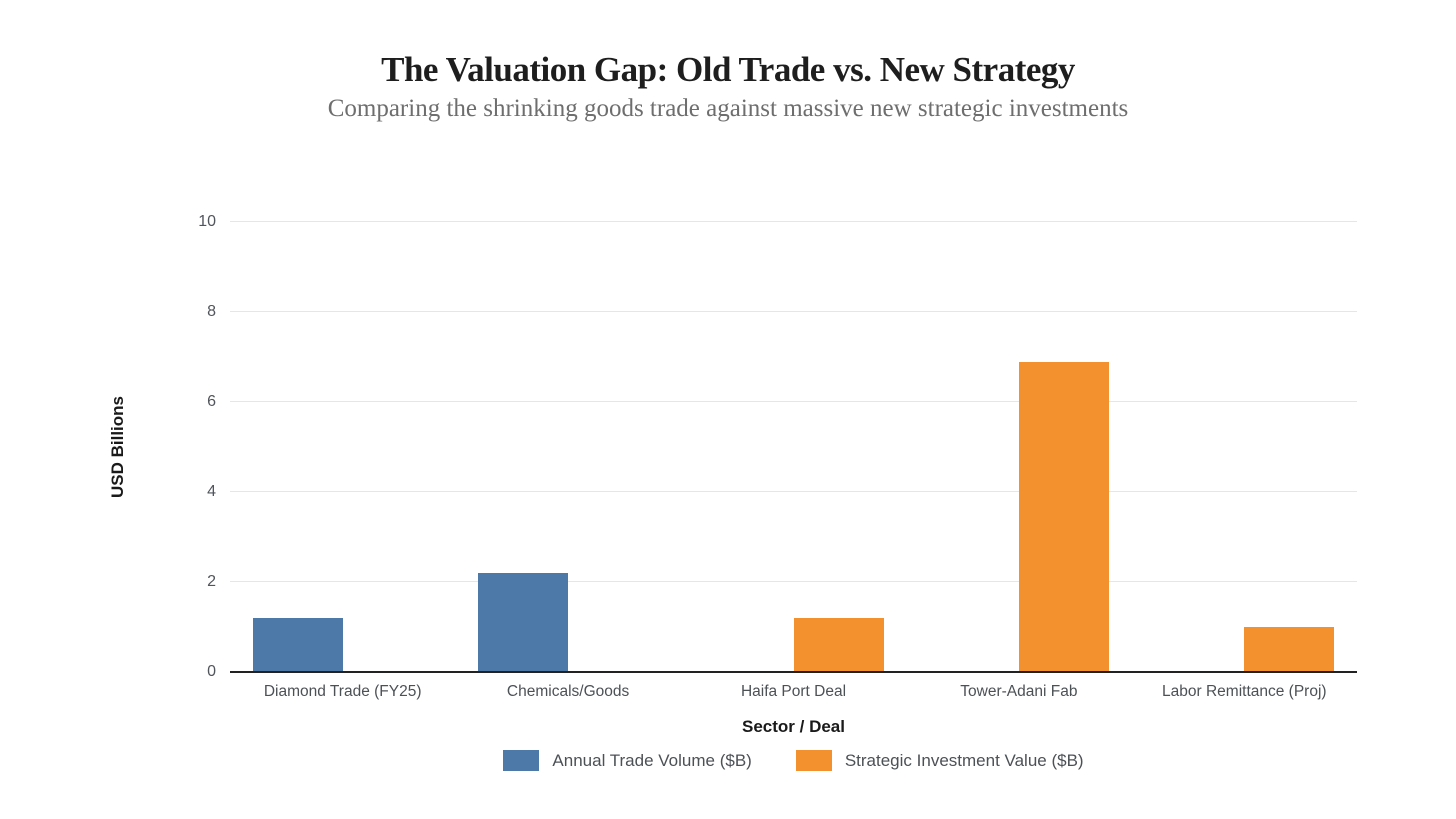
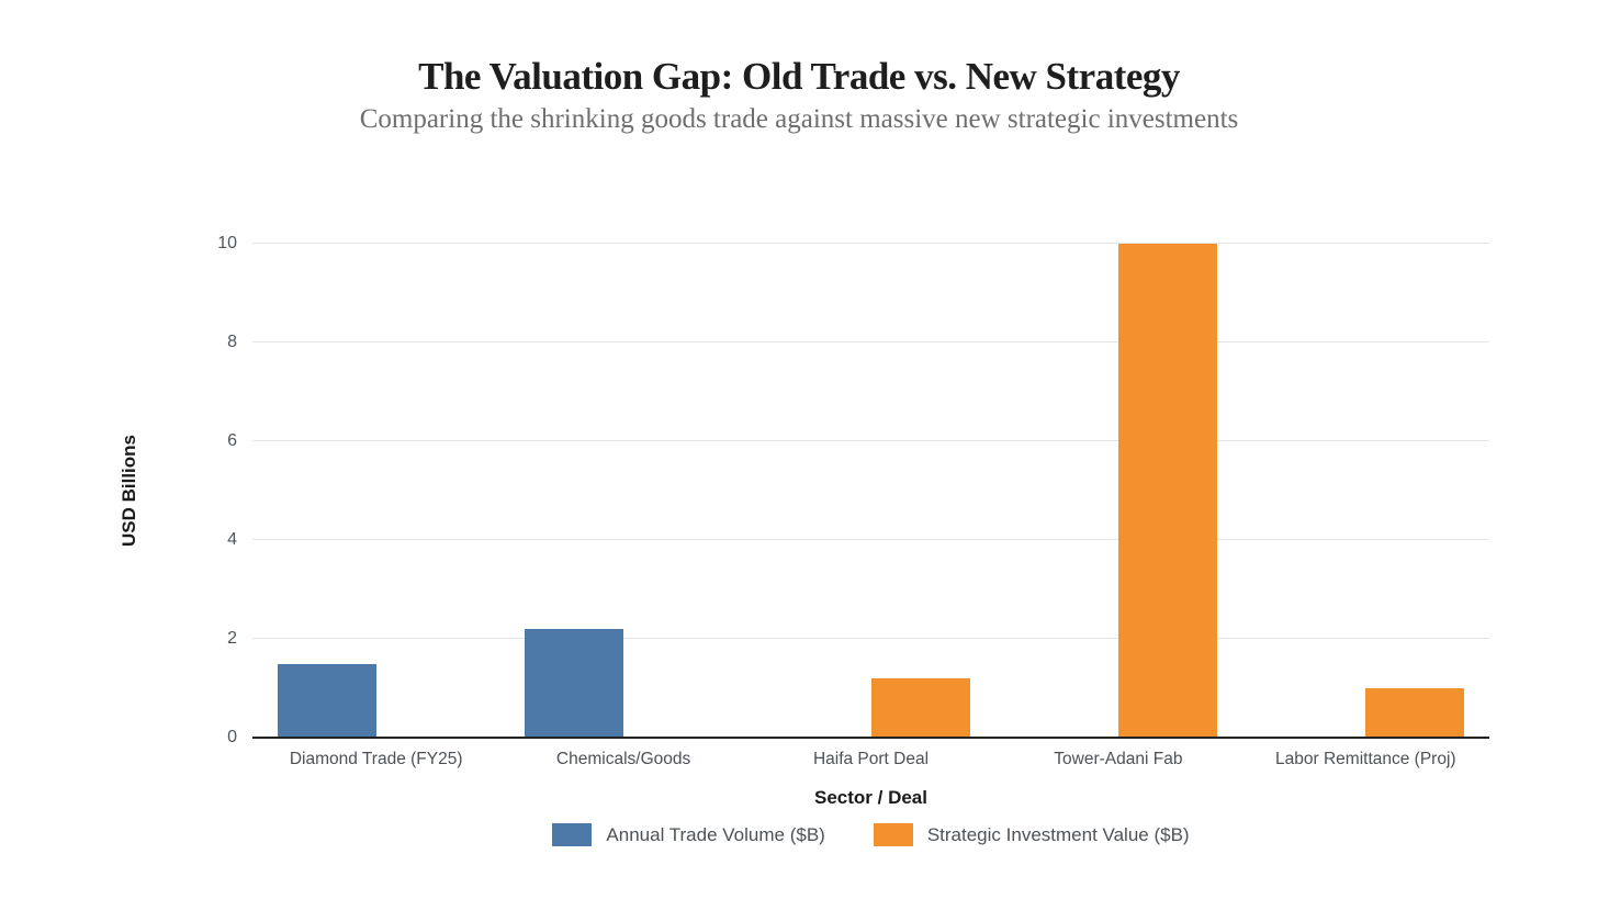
Annual Trade Volume ($B)/Diamond Trade (FY25): 1.2 -> 1.5
Strategic Investment Value ($B)/Tower-Adani Fab: 6.9 -> 10.0
